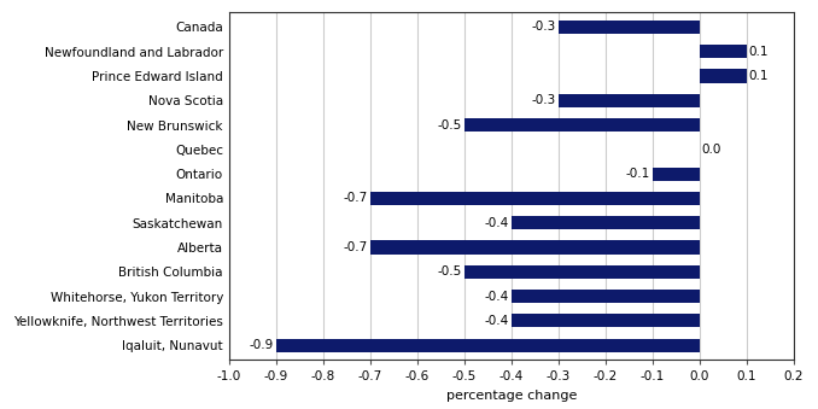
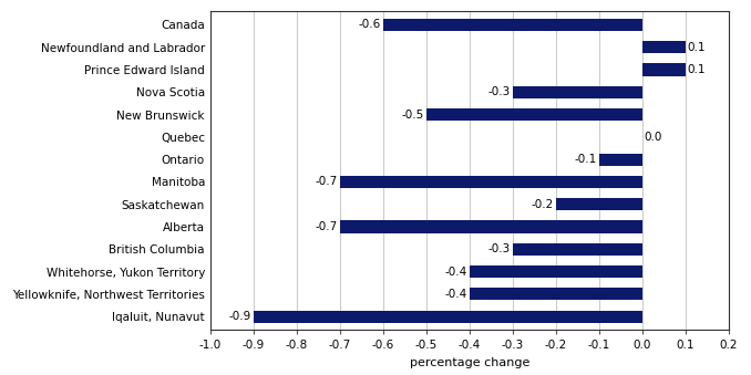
Canada: -0.3 -> -0.6
Saskatchewan: -0.4 -> -0.2
British Columbia: -0.5 -> -0.3
